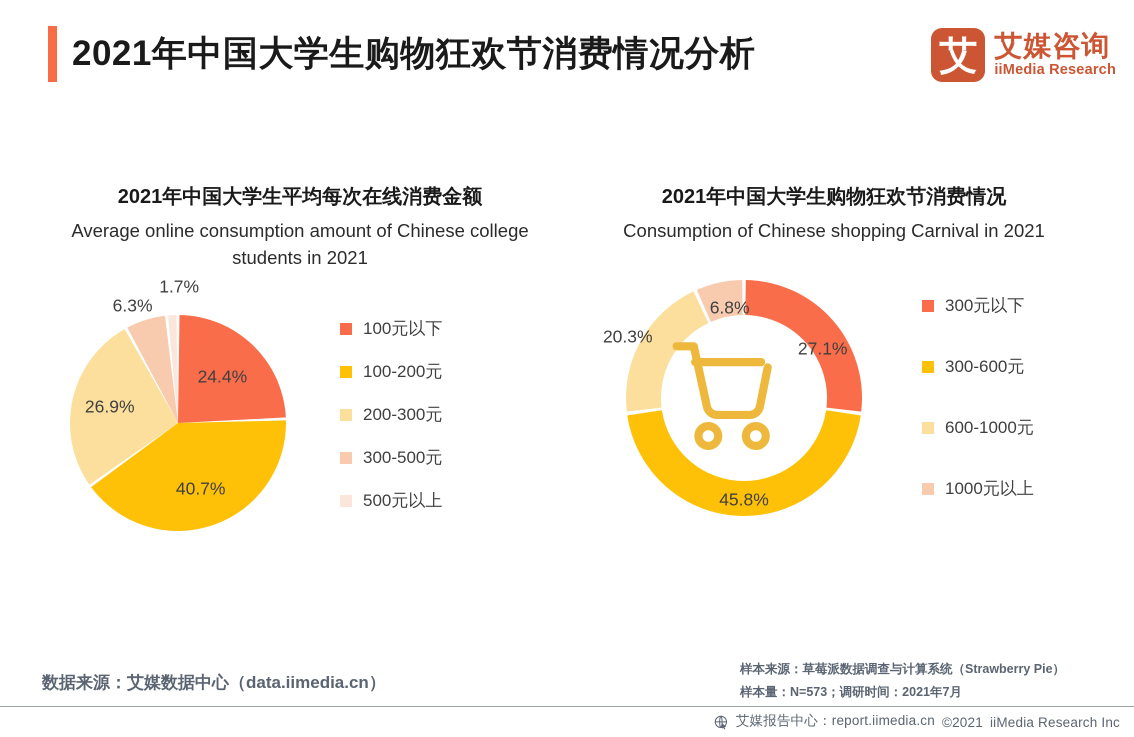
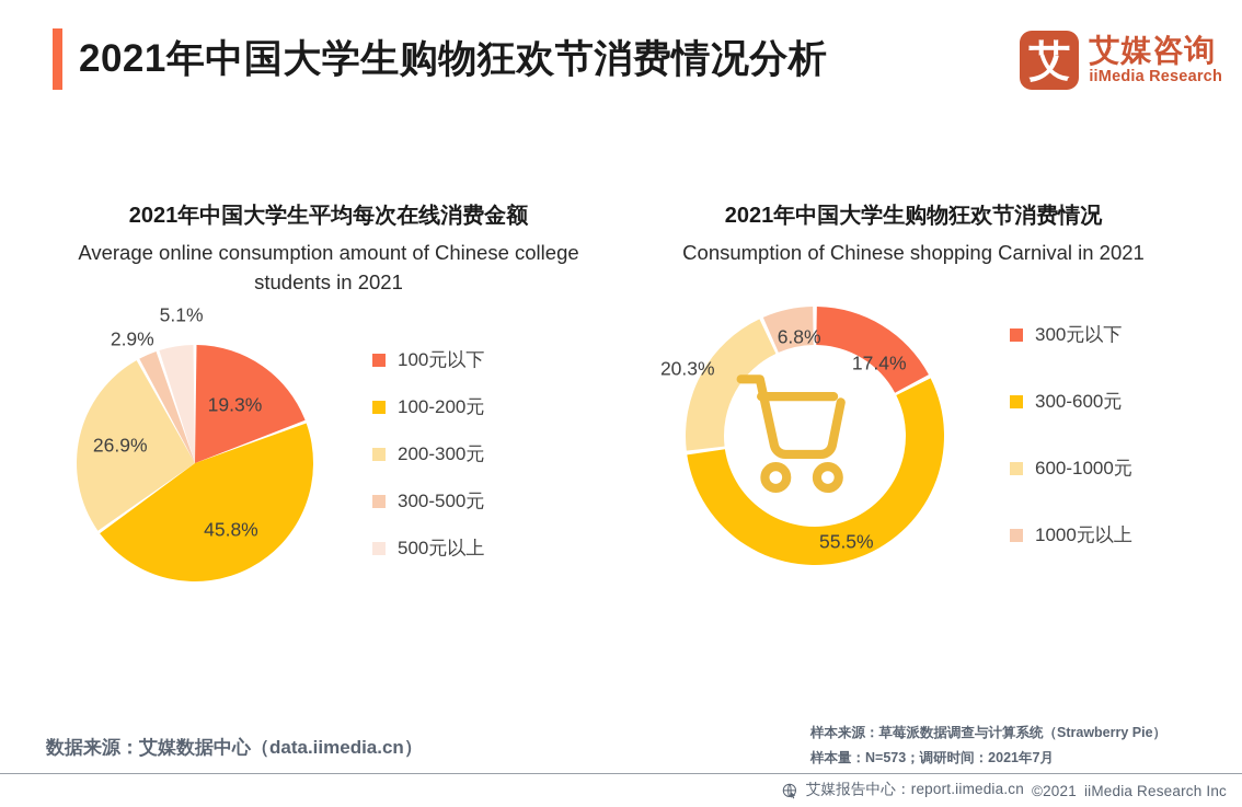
2021年中国大学生平均每次在线消费金额/100元以下: 24.4% -> 19.3%
2021年中国大学生平均每次在线消费金额/100-200元: 40.7% -> 45.8%
2021年中国大学生平均每次在线消费金额/300-500元: 6.3% -> 2.9%
2021年中国大学生平均每次在线消费金额/500元以上: 1.7% -> 5.1%
2021年中国大学生购物狂欢节消费情况/300元以下: 27.1% -> 17.4%
2021年中国大学生购物狂欢节消费情况/300-600元: 45.8% -> 55.5%
